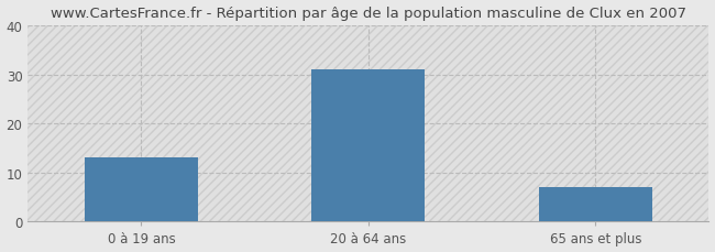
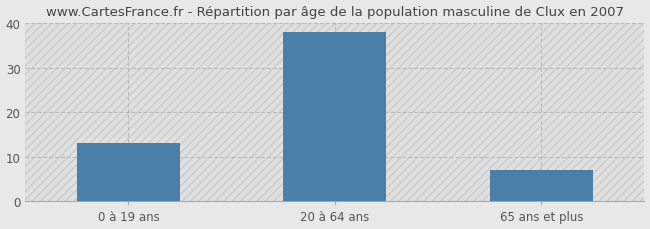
20 à 64 ans: 31 -> 38
